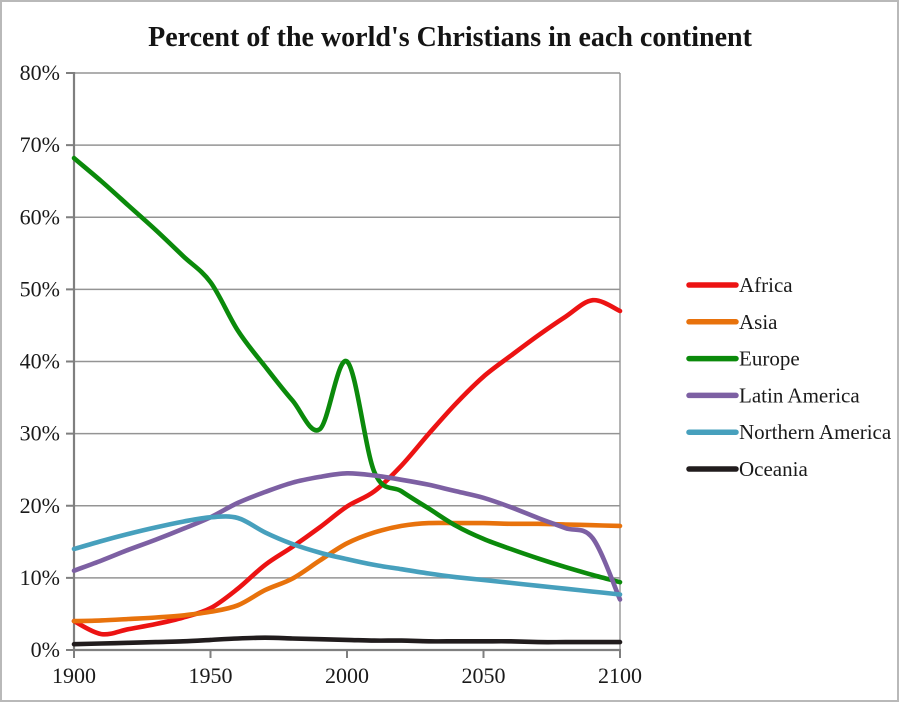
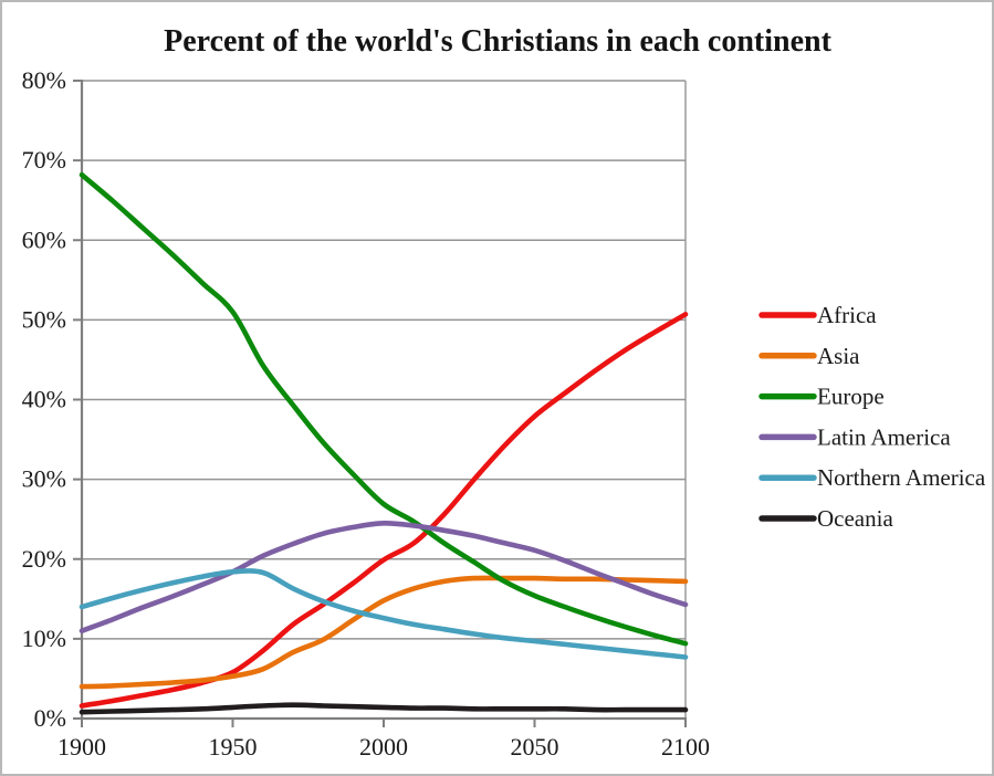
Africa/1900: 4% -> 2%
Europe/2000: 40% -> 27%
Africa/2100: 47% -> 51%
Latin America/2100: 7% -> 14%
